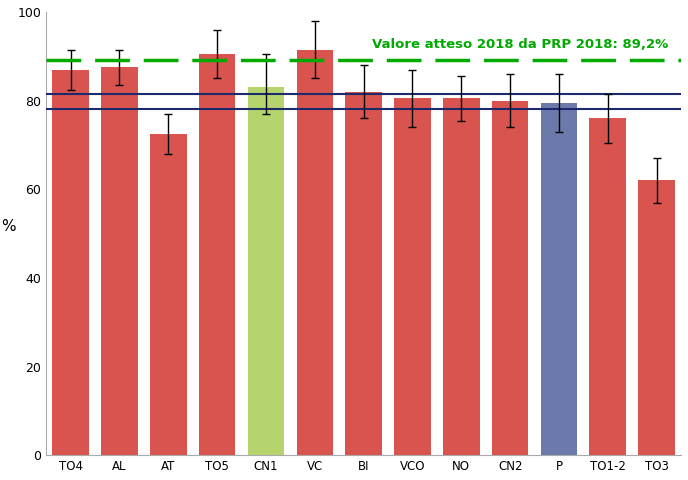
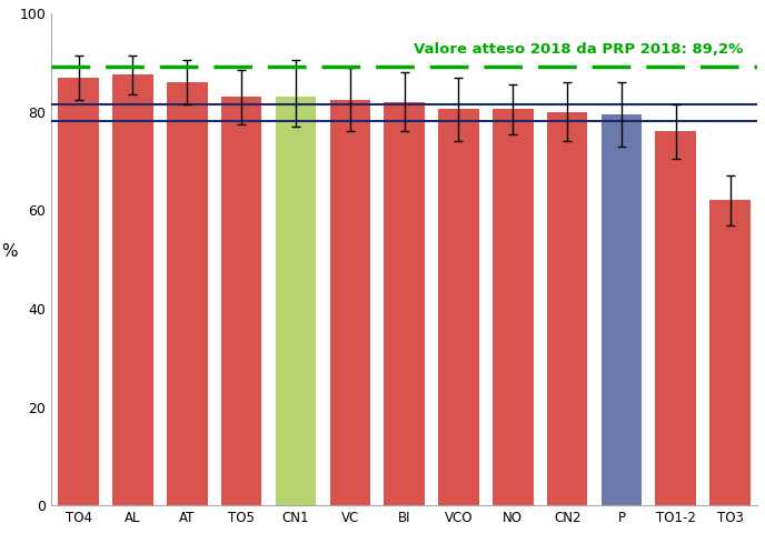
AT: 72.5 -> 86.0
TO5: 90.5 -> 83.0
VC: 91.5 -> 82.5
